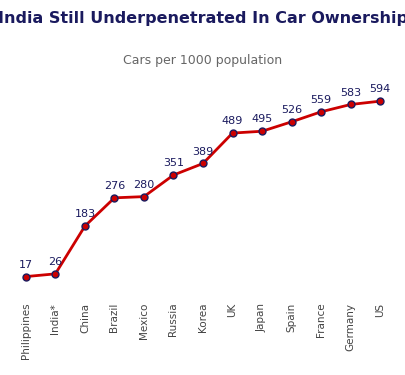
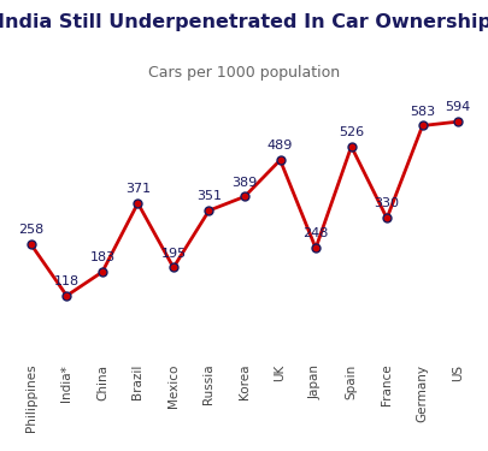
Philippines: 17 -> 258
India*: 26 -> 118
Brazil: 276 -> 371
Mexico: 280 -> 195
Japan: 495 -> 248
France: 559 -> 330
